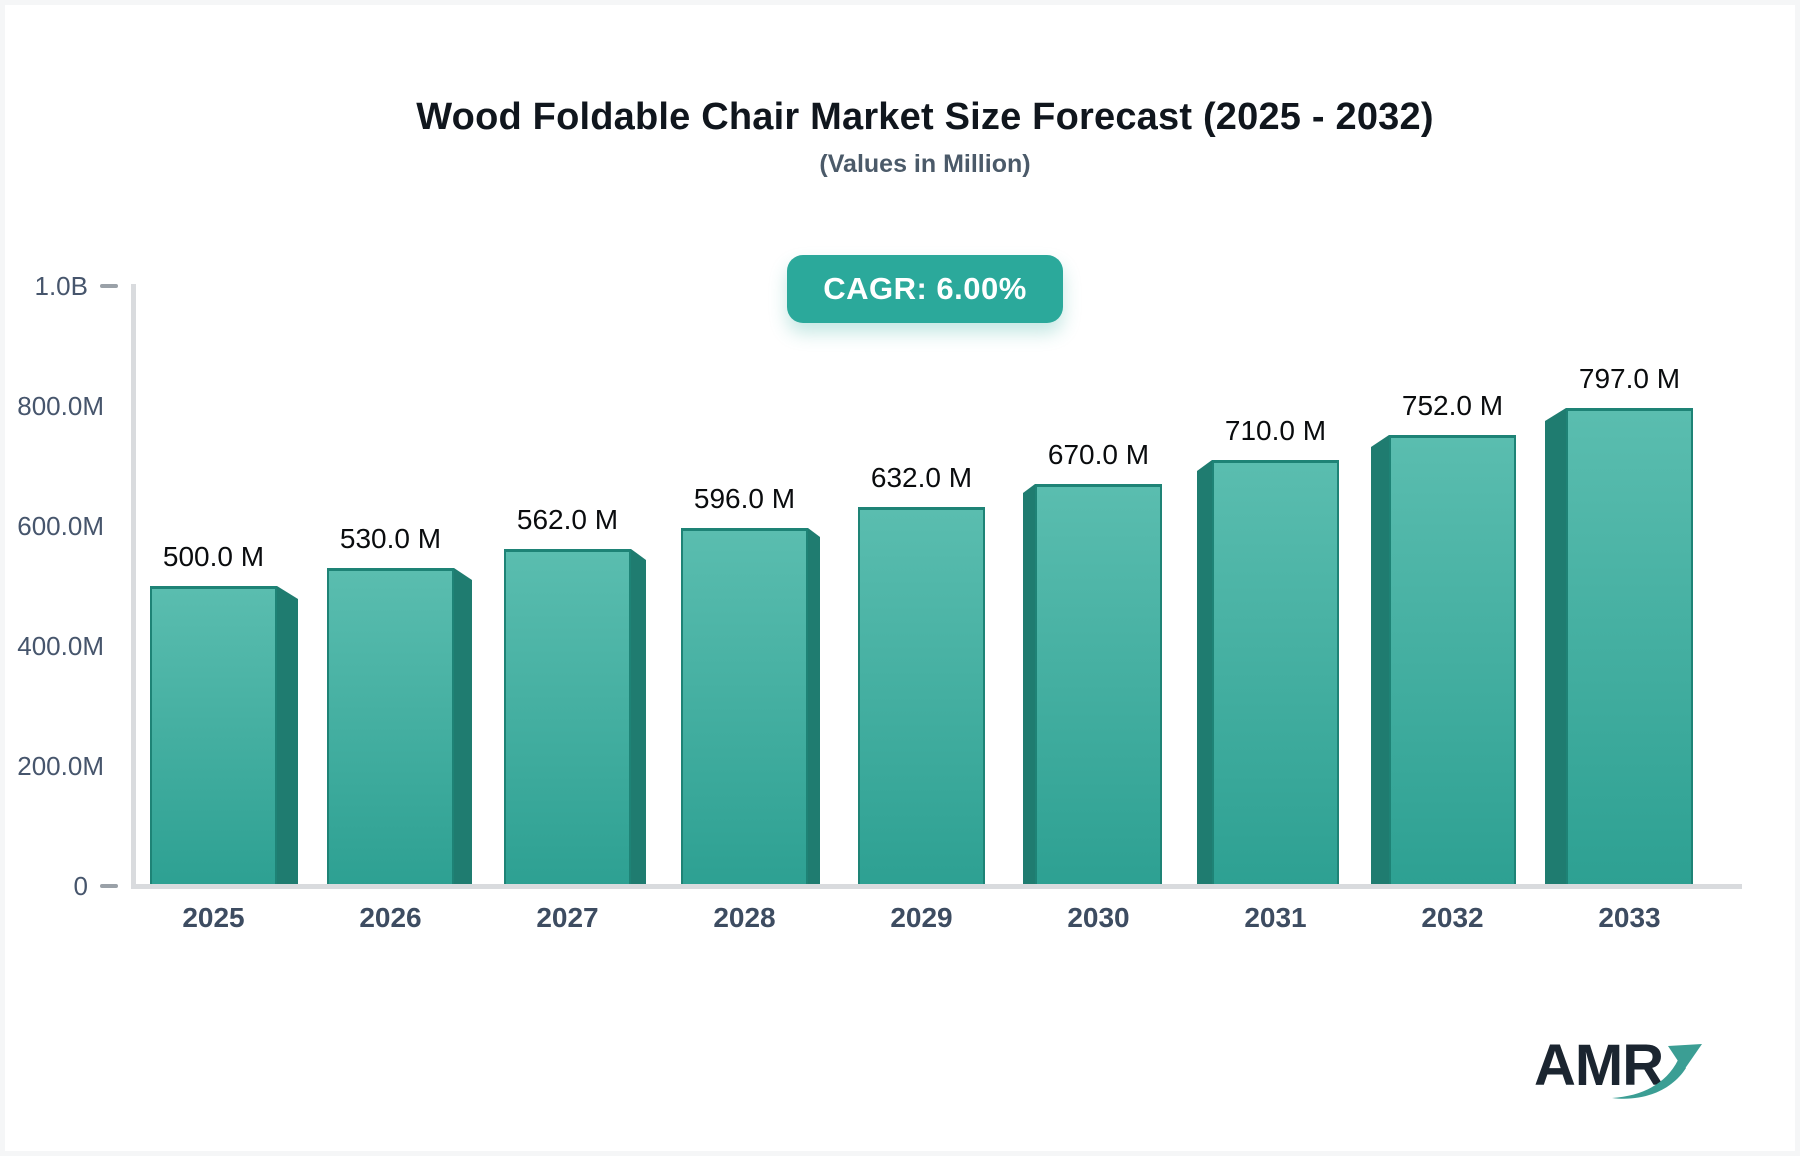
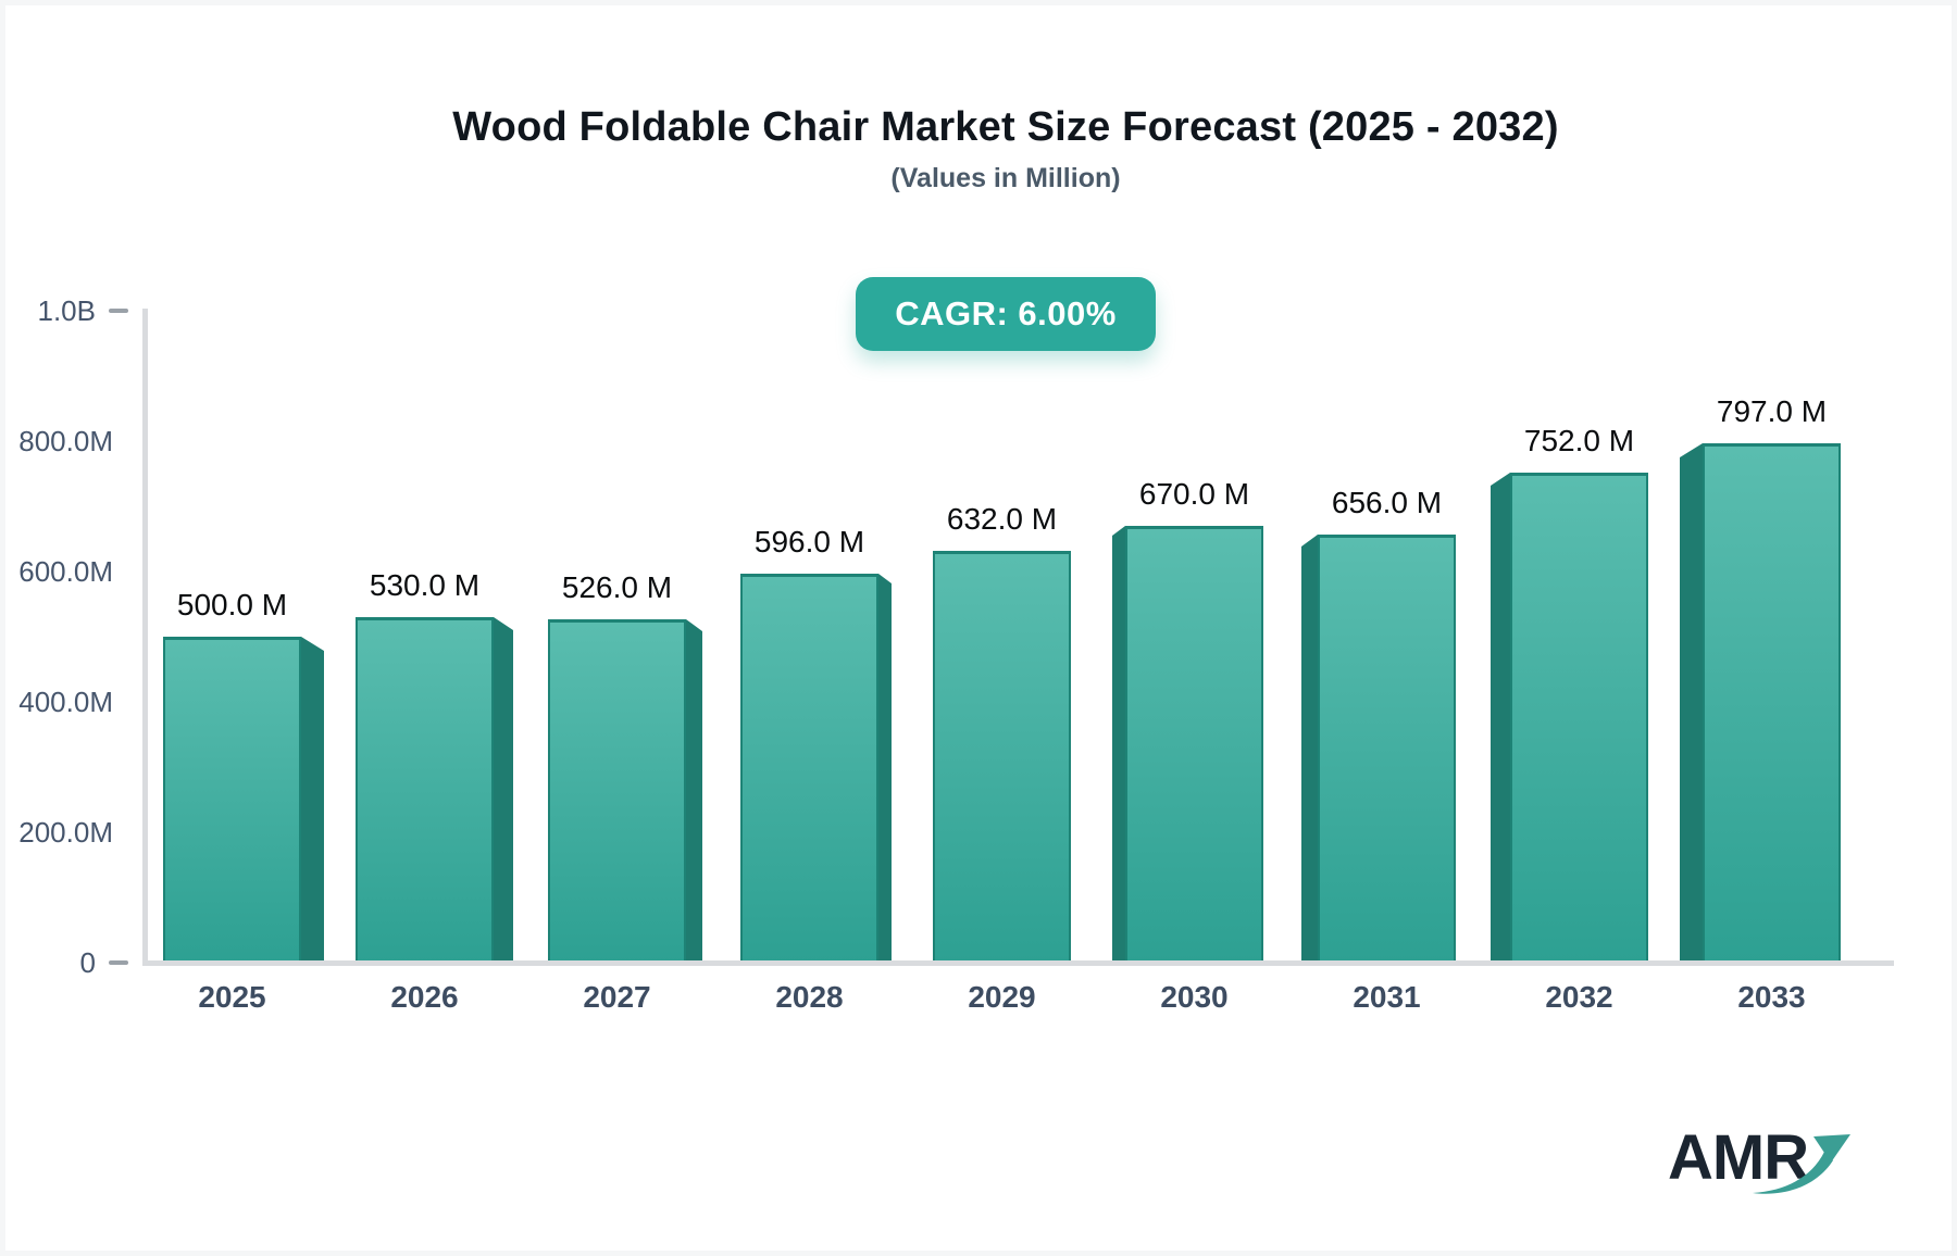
2027: 562.0 -> 526.0
2031: 710.0 -> 656.0
